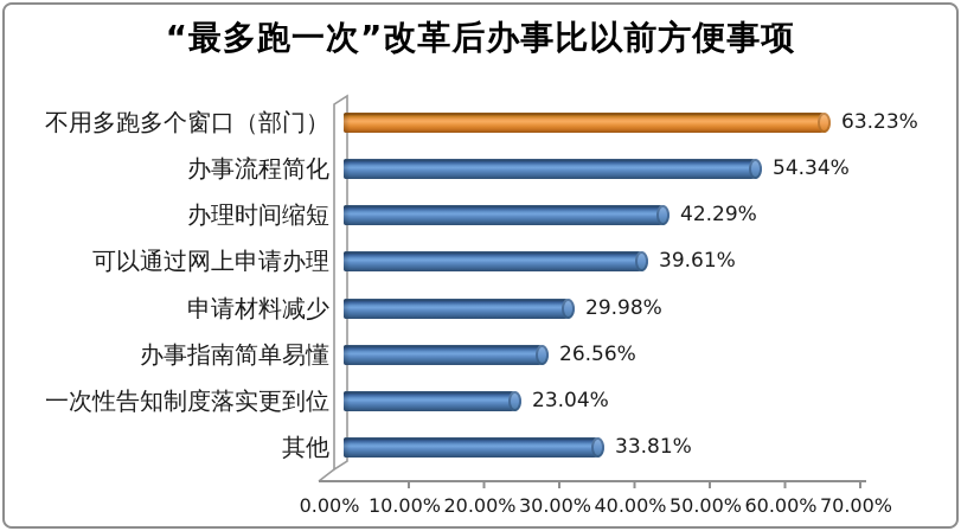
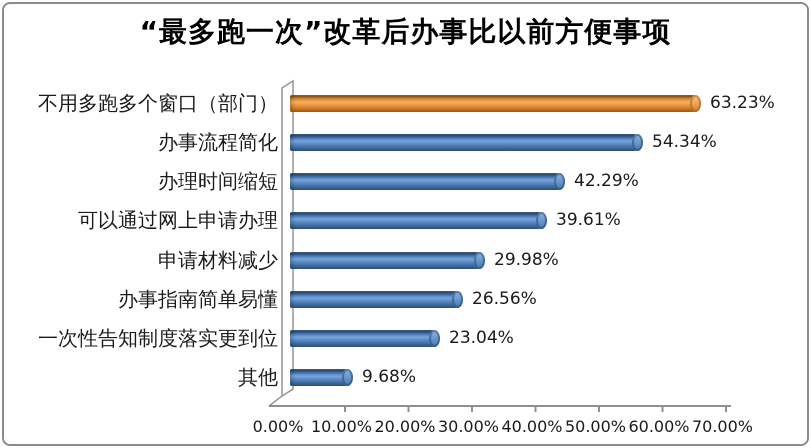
其他: 33.81% -> 9.68%
